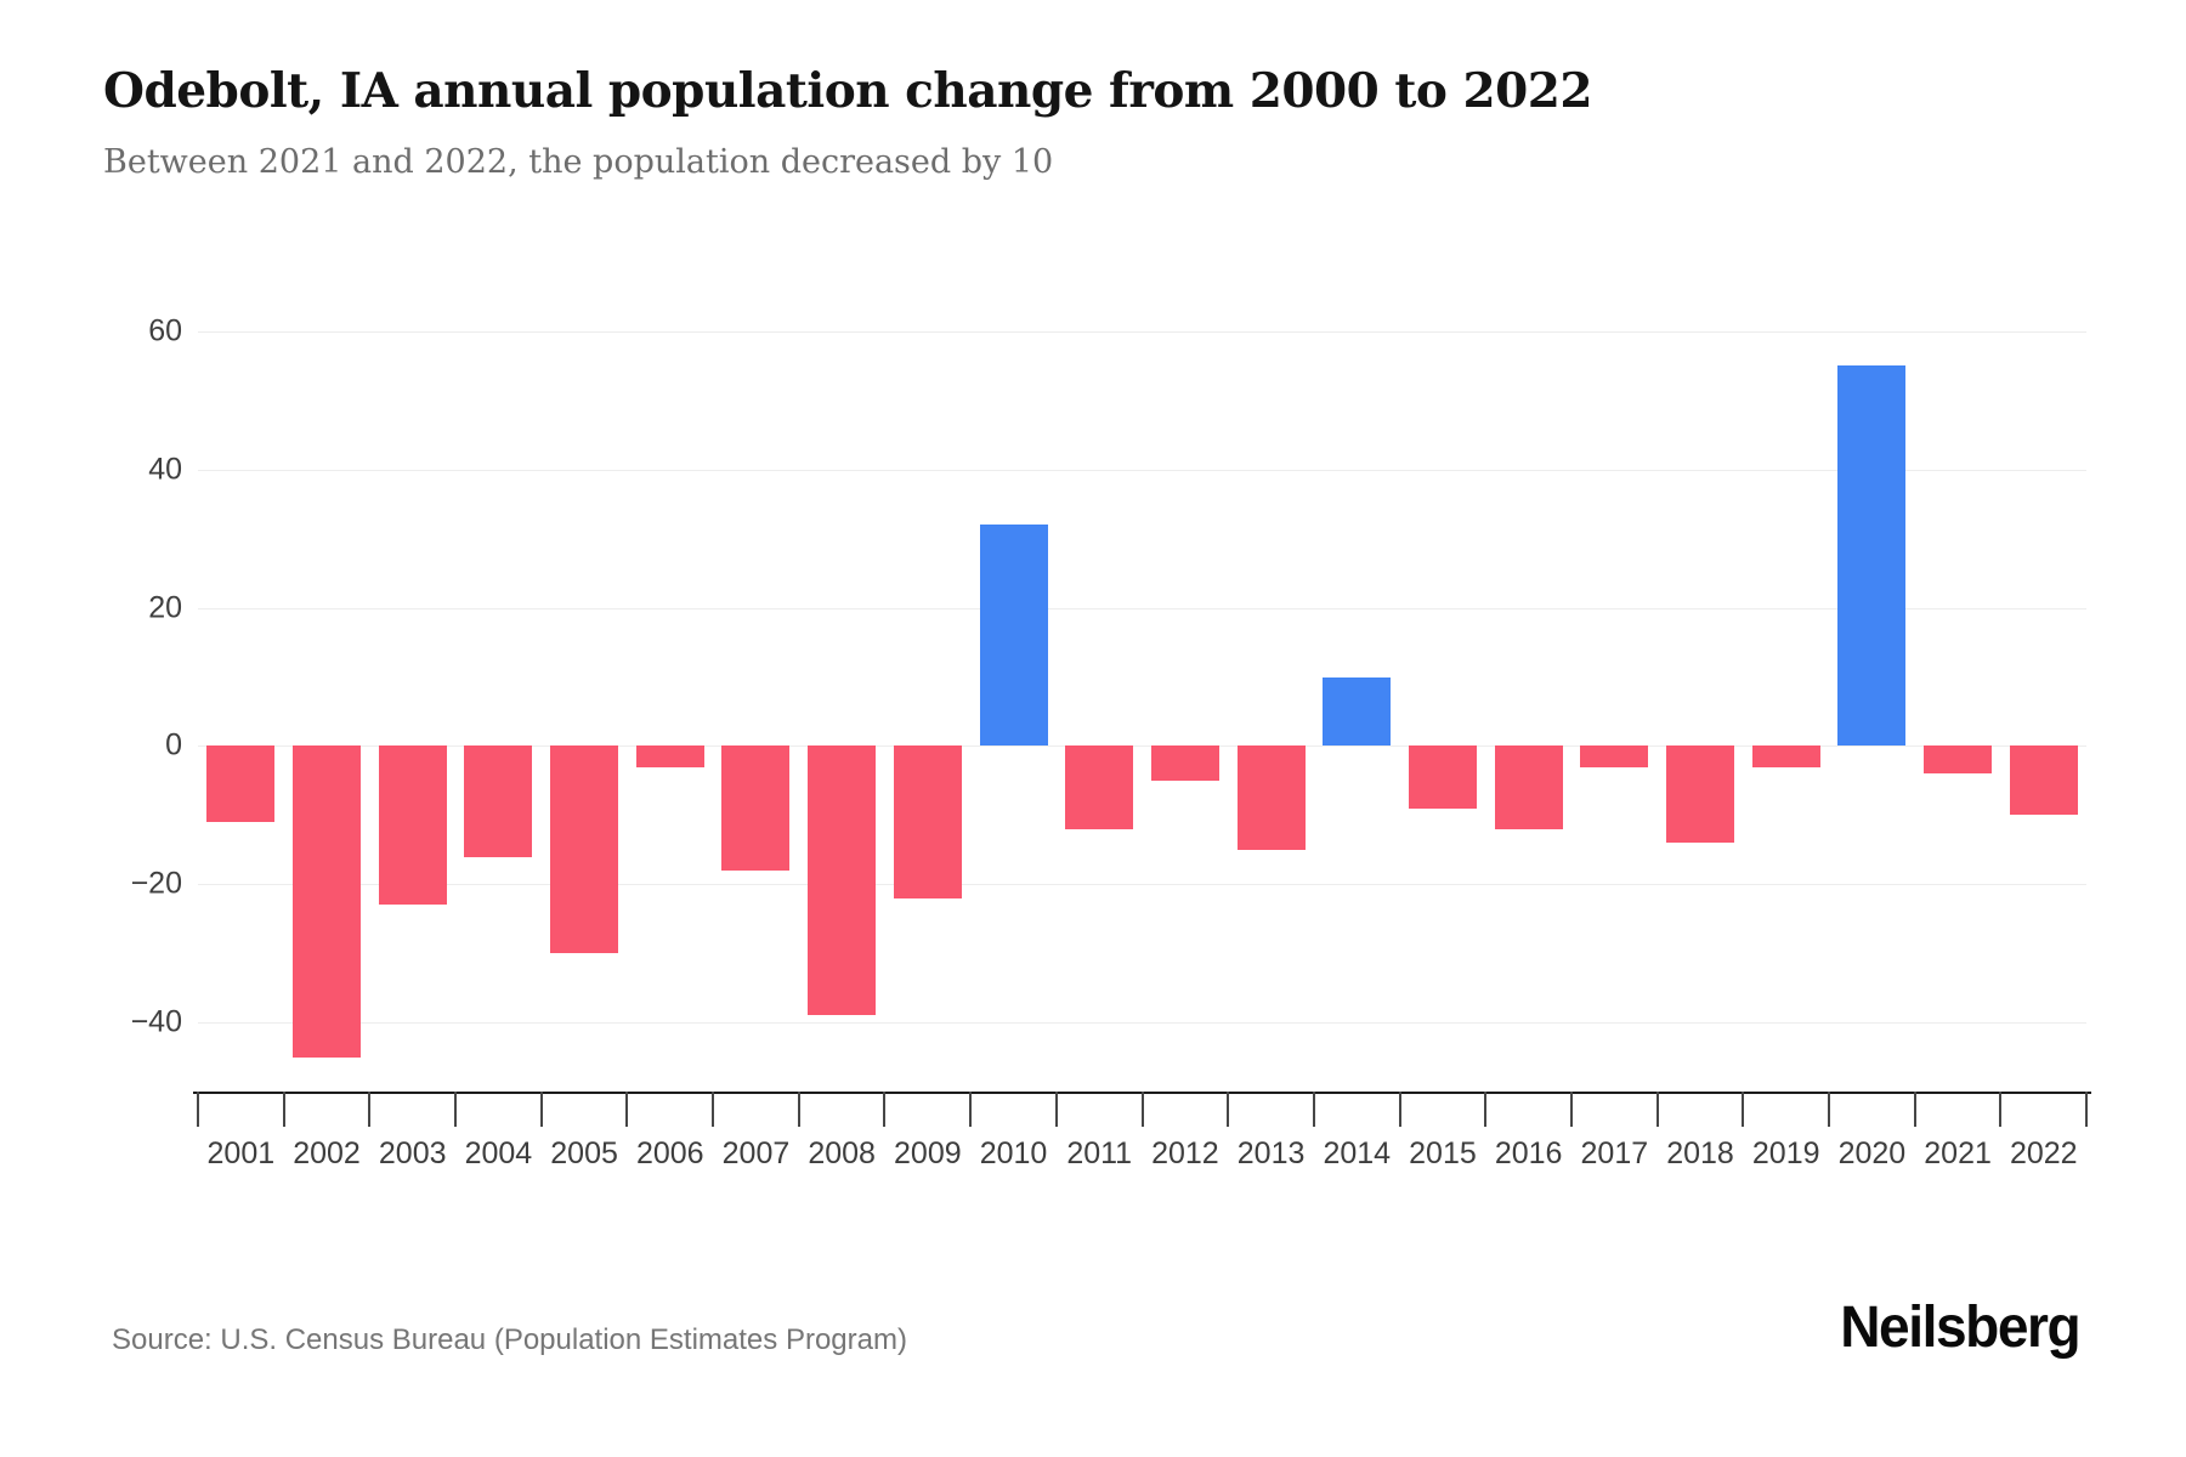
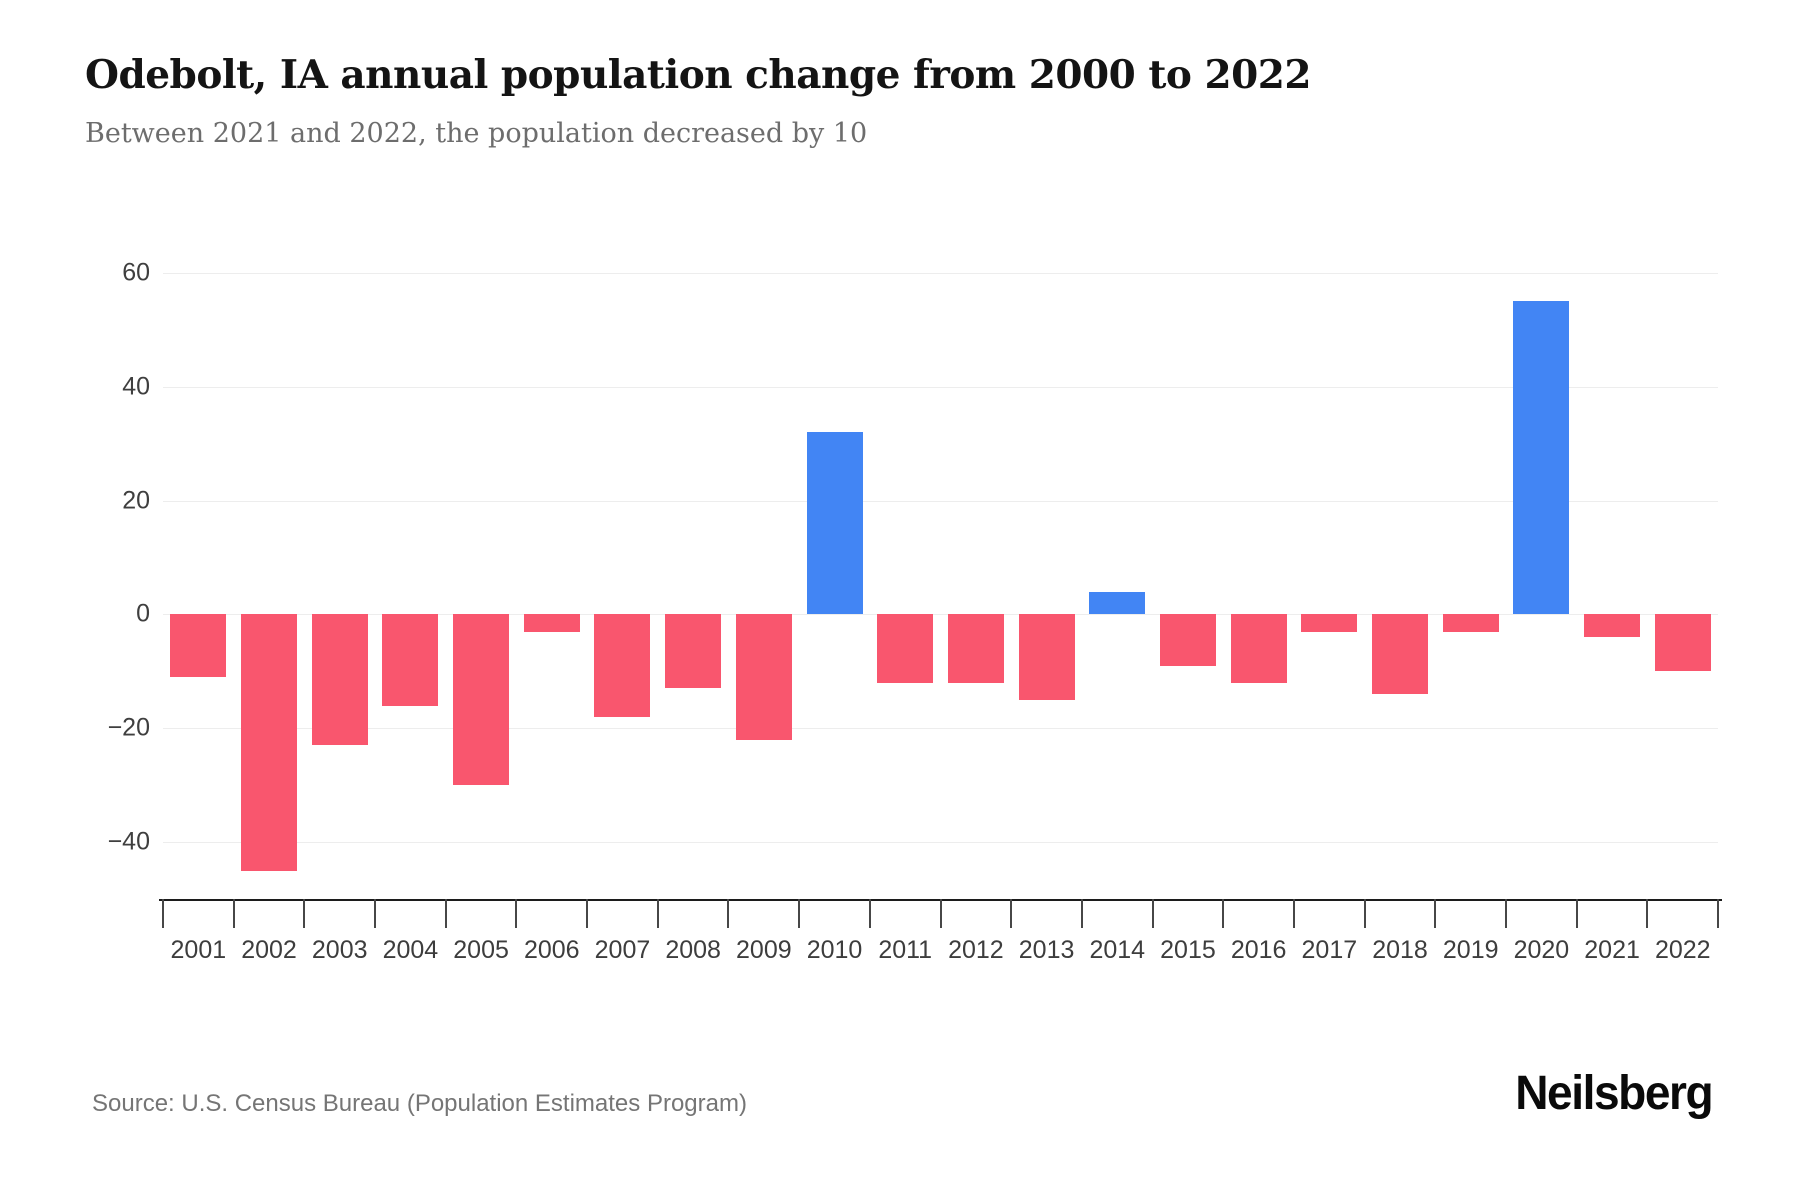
2008: -39 -> -13
2012: -5 -> -12
2014: 10 -> 4
